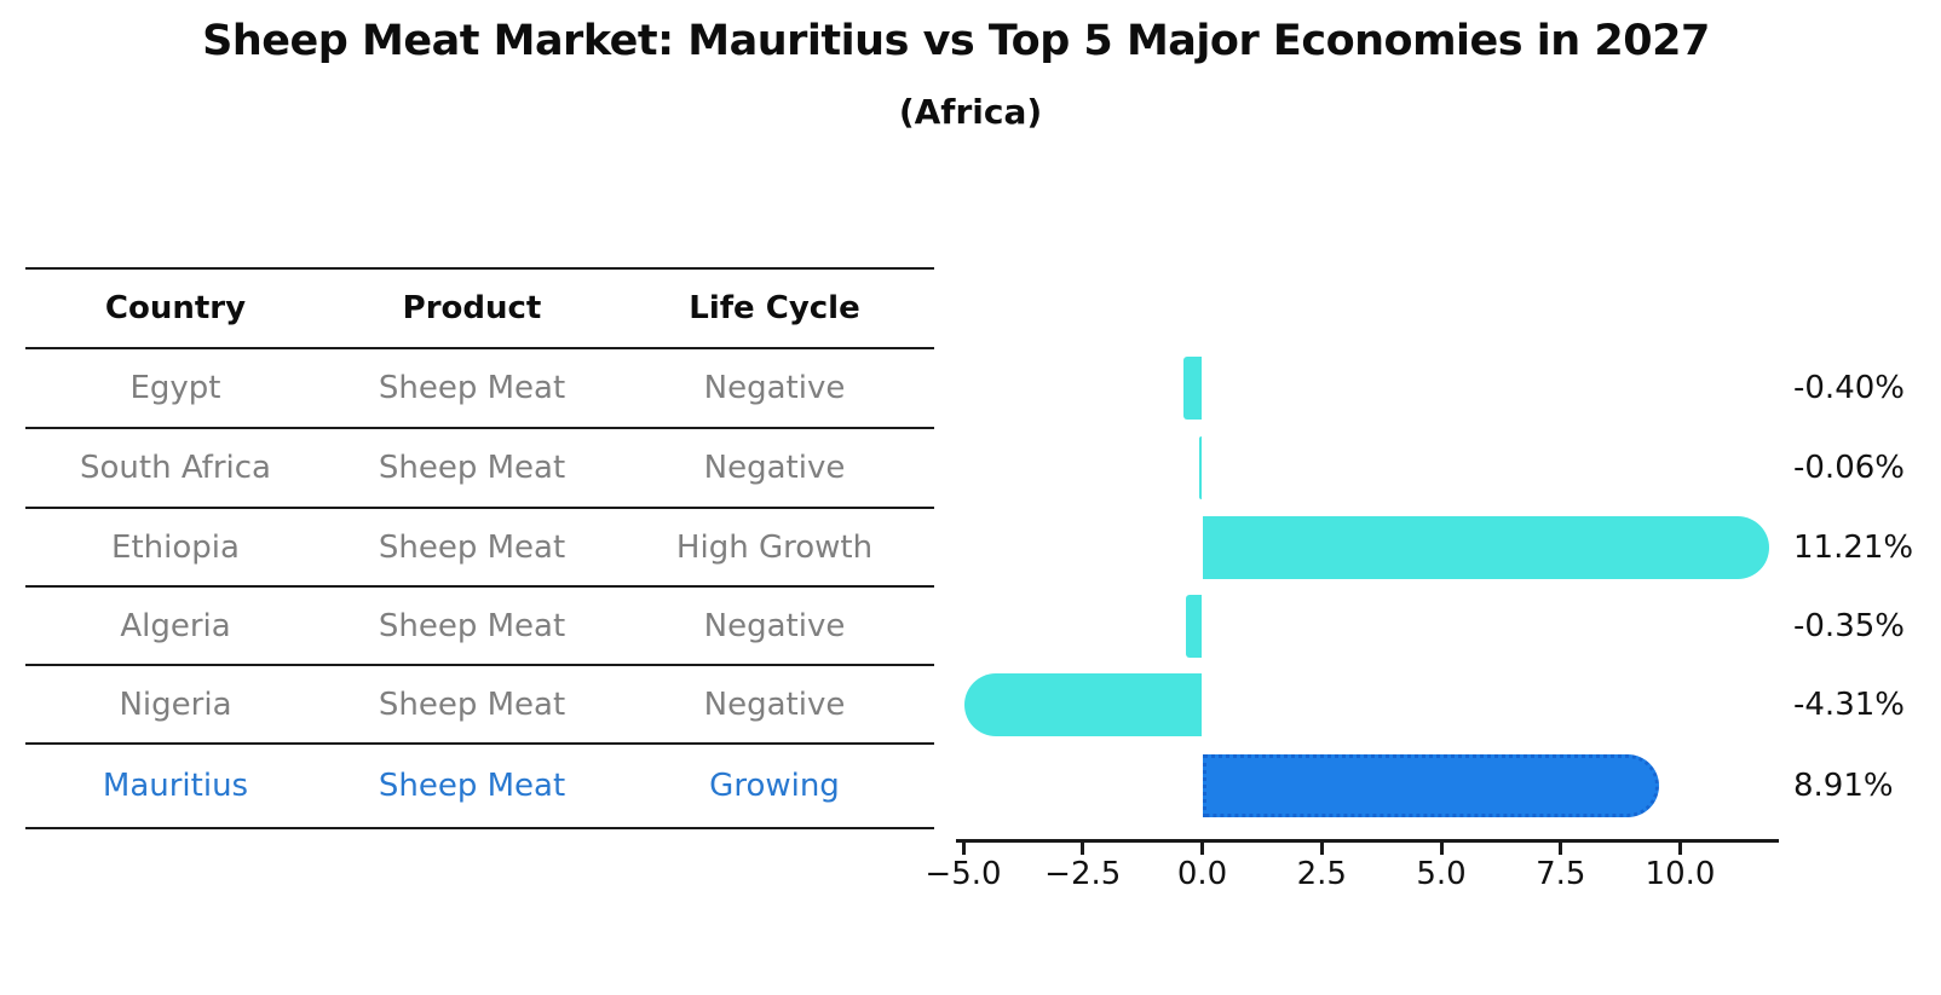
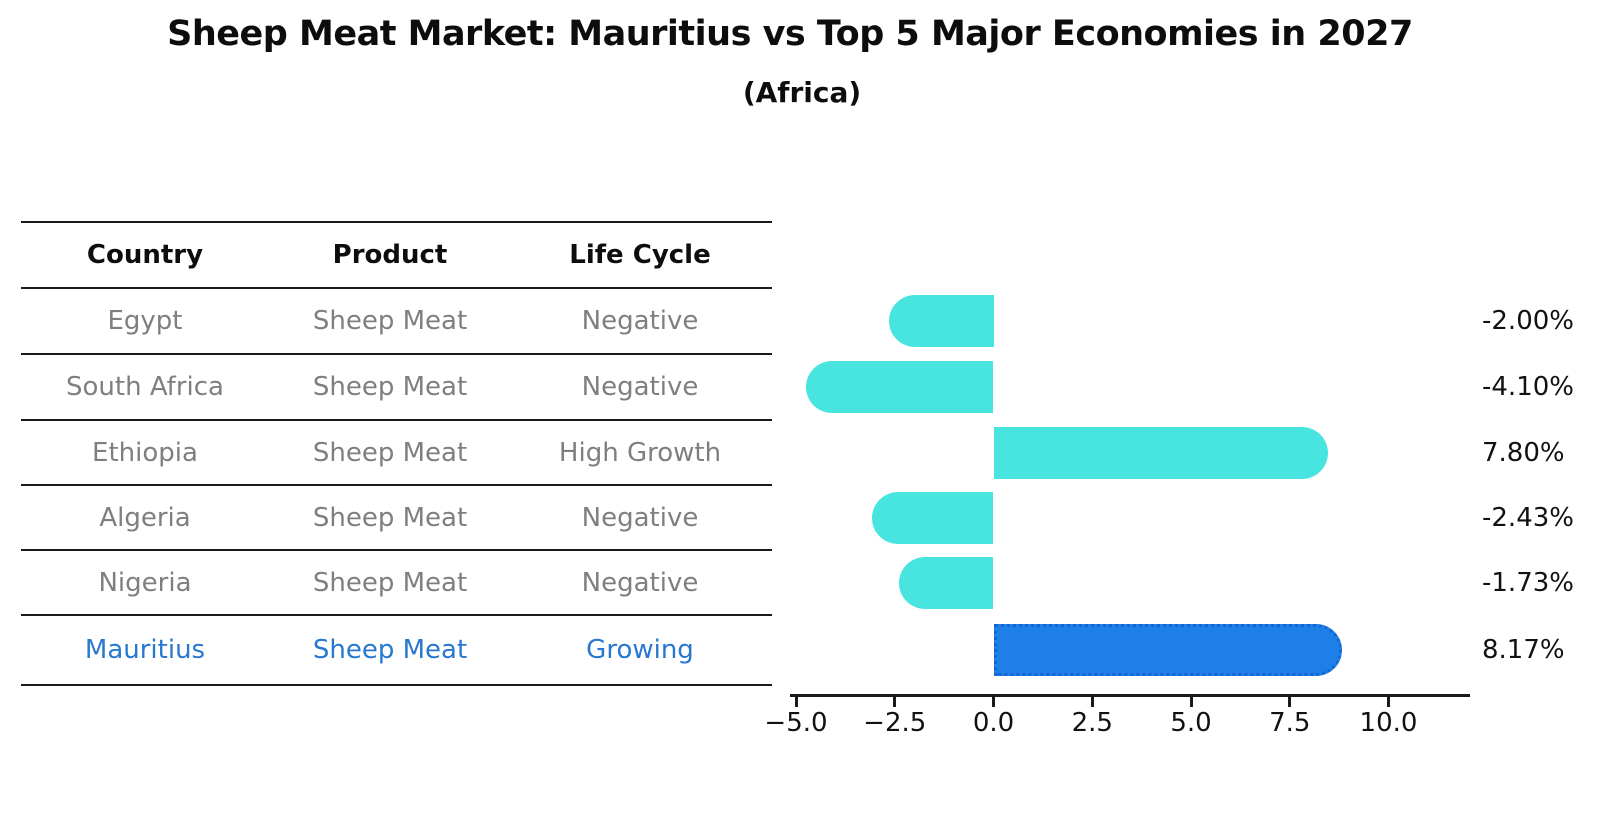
Egypt: -0.40% -> -2.00%
South Africa: -0.06% -> -4.10%
Ethiopia: 11.21% -> 7.80%
Algeria: -0.35% -> -2.43%
Nigeria: -4.31% -> -1.73%
Mauritius: 8.91% -> 8.17%
